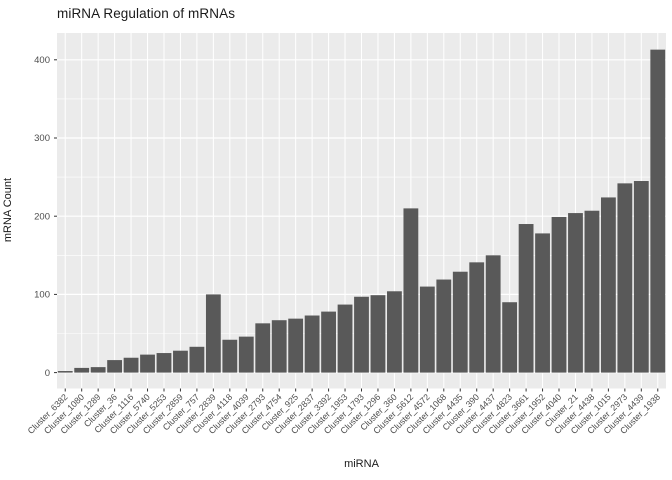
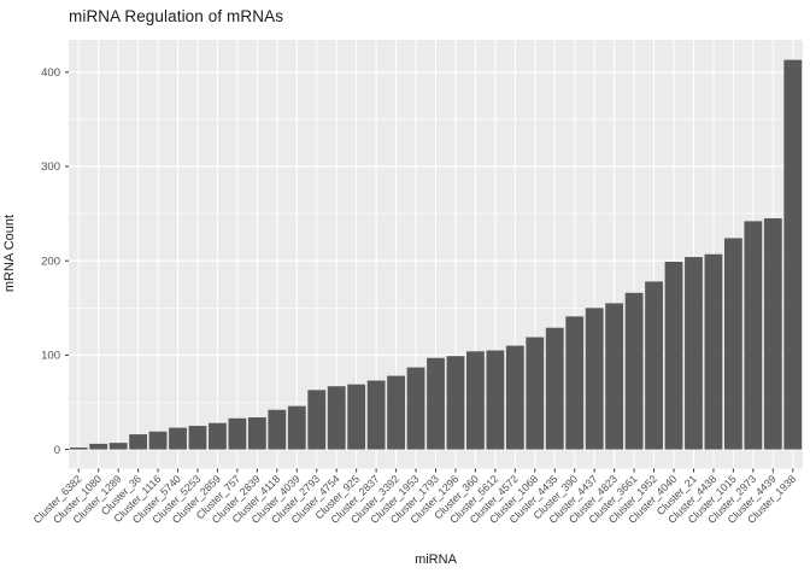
Cluster_2839: 100 -> 30
Cluster_5612: 210 -> 100
Cluster_4823: 90 -> 160
Cluster_3661: 190 -> 170
